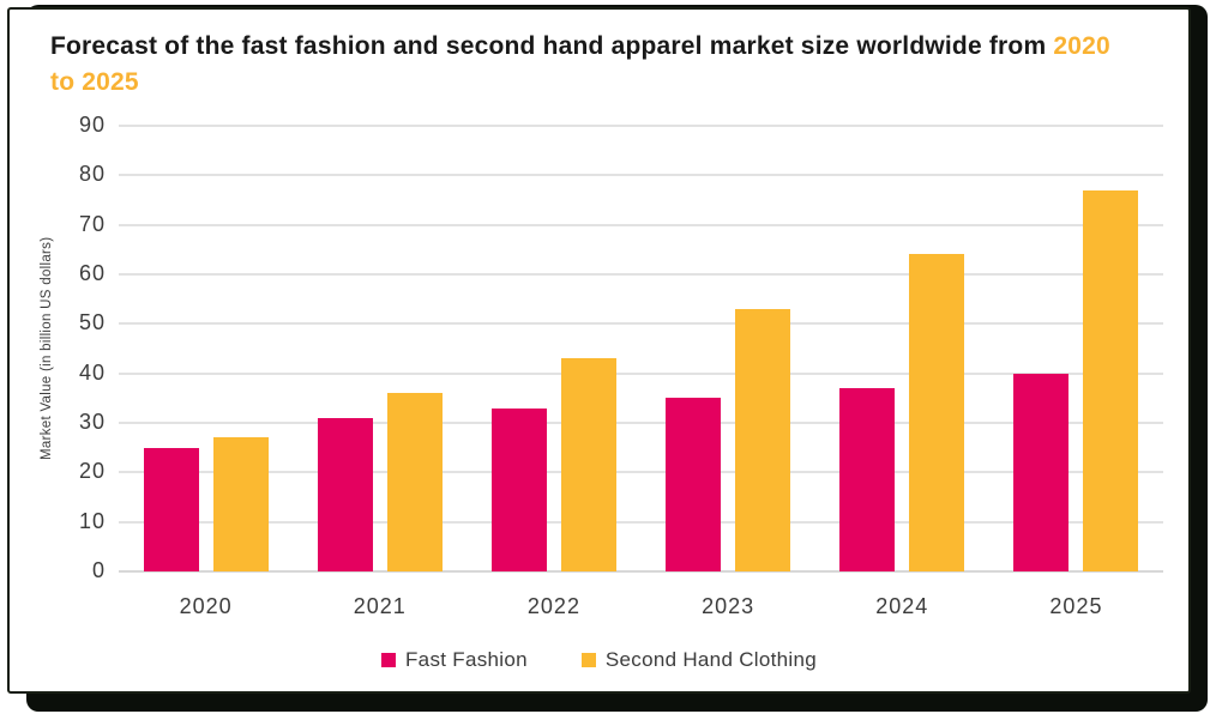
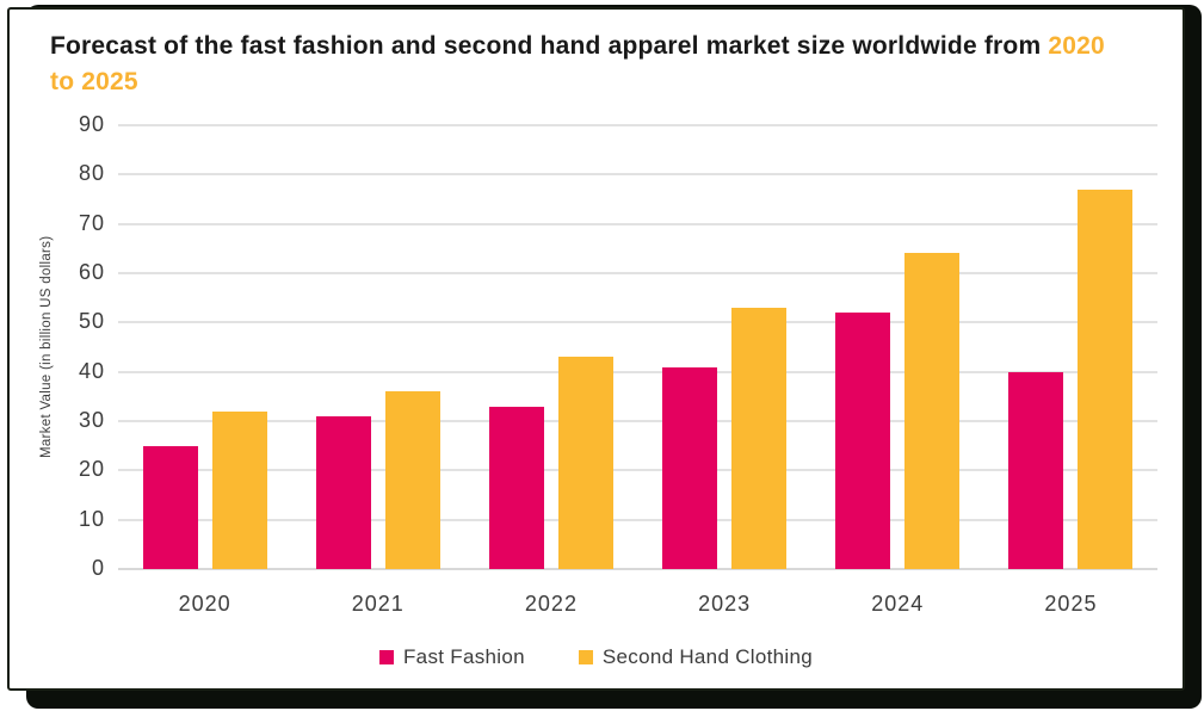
Second Hand Clothing/2020: 27 -> 32
Fast Fashion/2023: 35 -> 41
Fast Fashion/2024: 37 -> 52
